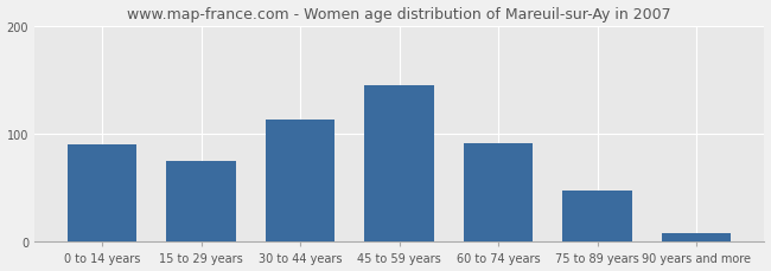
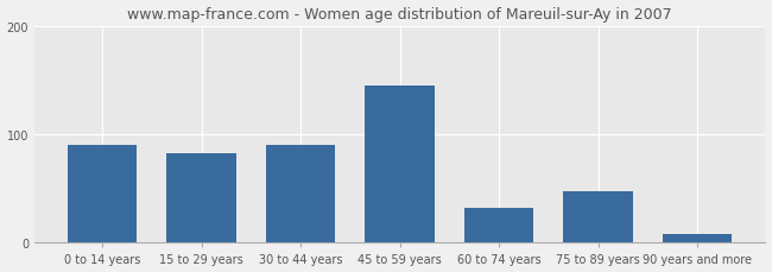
15 to 29 years: 75 -> 82
30 to 44 years: 113 -> 90
60 to 74 years: 91 -> 32
